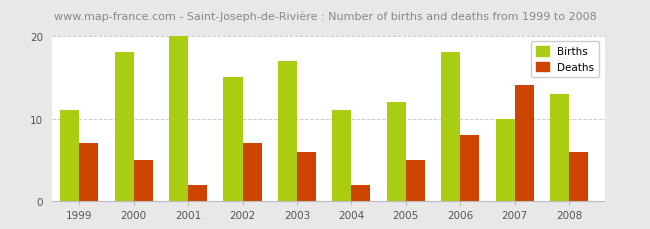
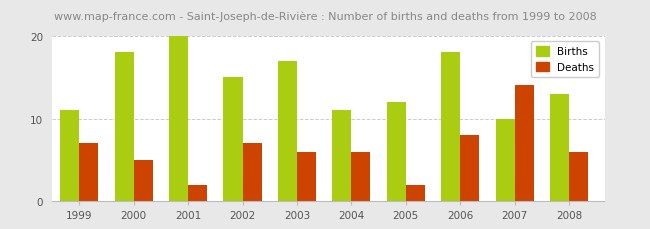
Deaths/2004: 2 -> 6
Deaths/2005: 5 -> 2
